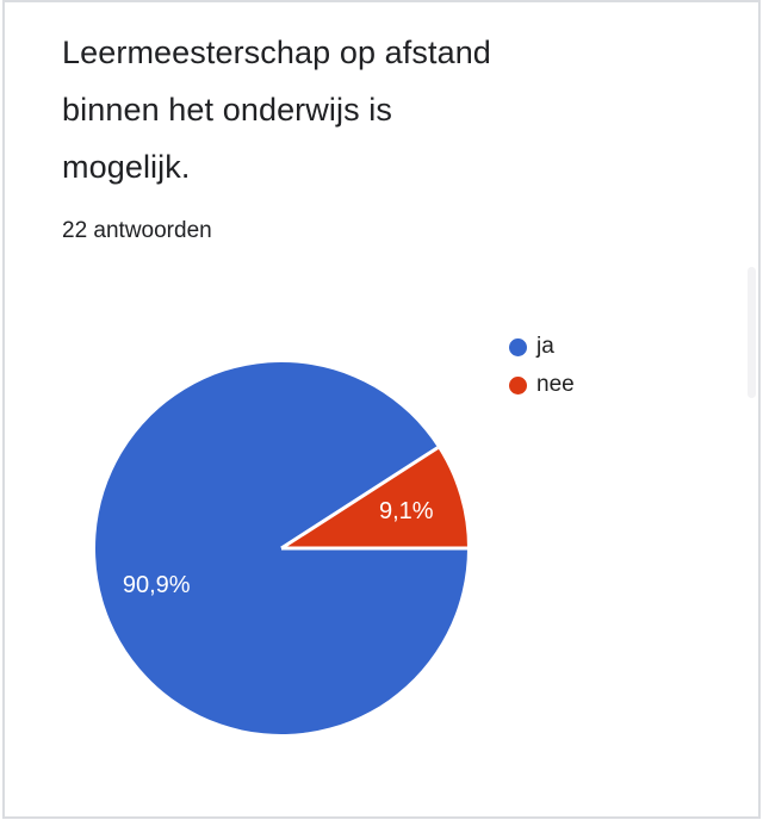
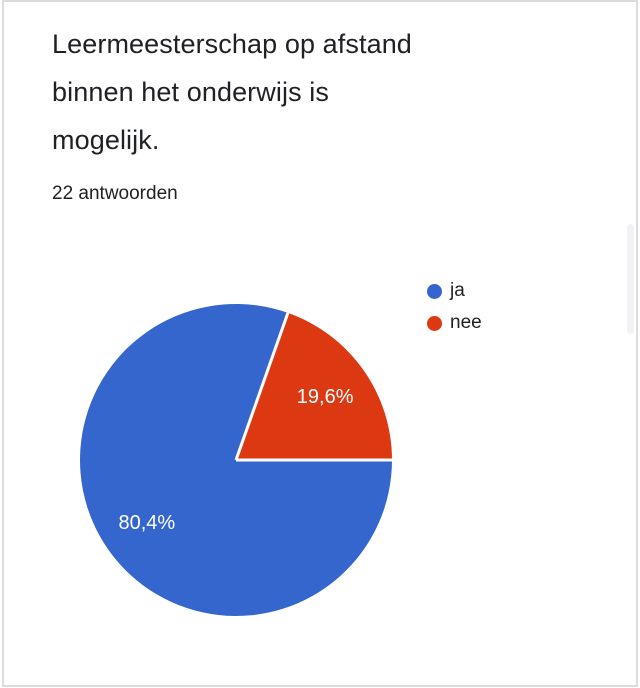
ja: 90,9% -> 80,4%
nee: 9,1% -> 19,6%
